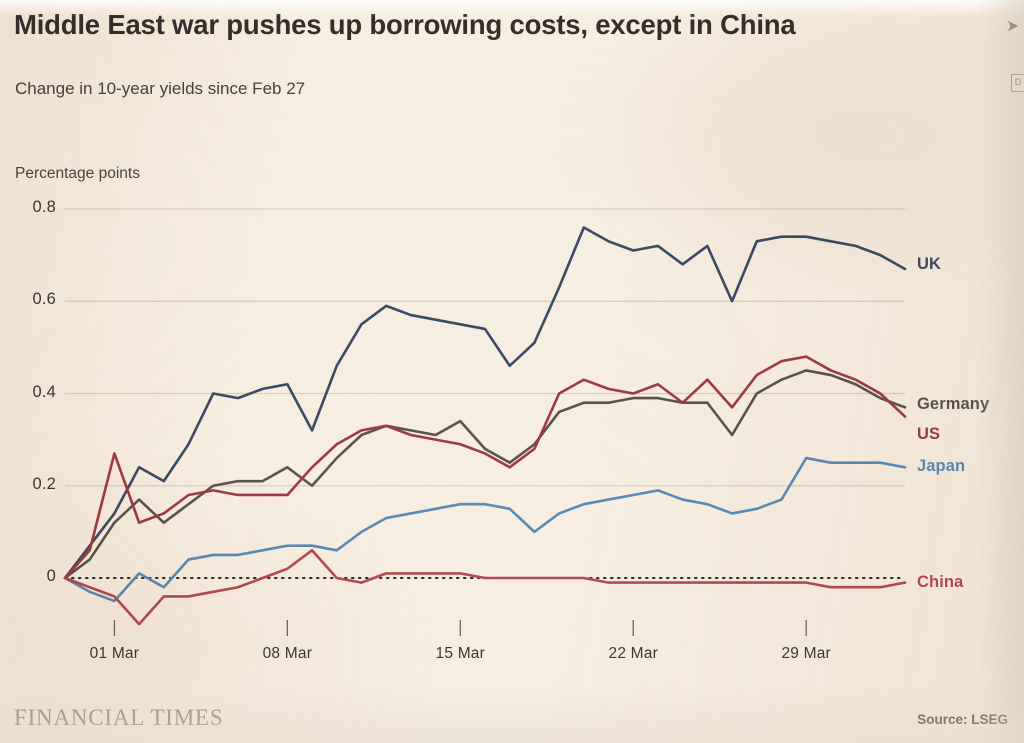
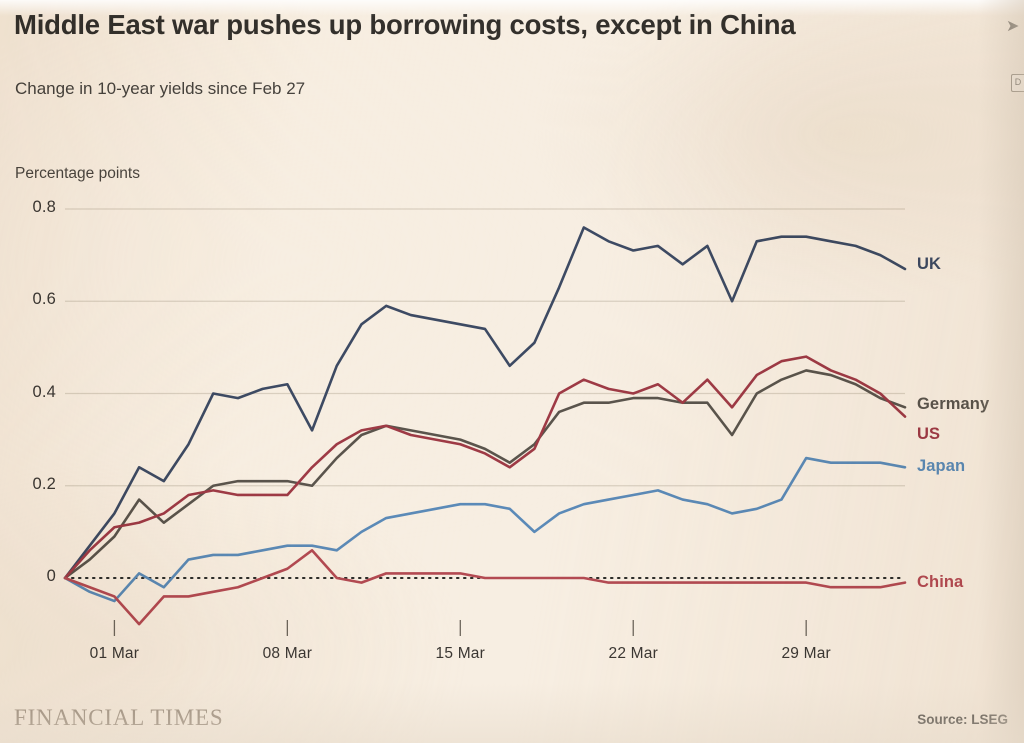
Germany/01 Mar: 0.12 -> 0.09
US/01 Mar: 0.27 -> 0.11
Germany/08 Mar: 0.24 -> 0.21
Germany/15 Mar: 0.34 -> 0.30
